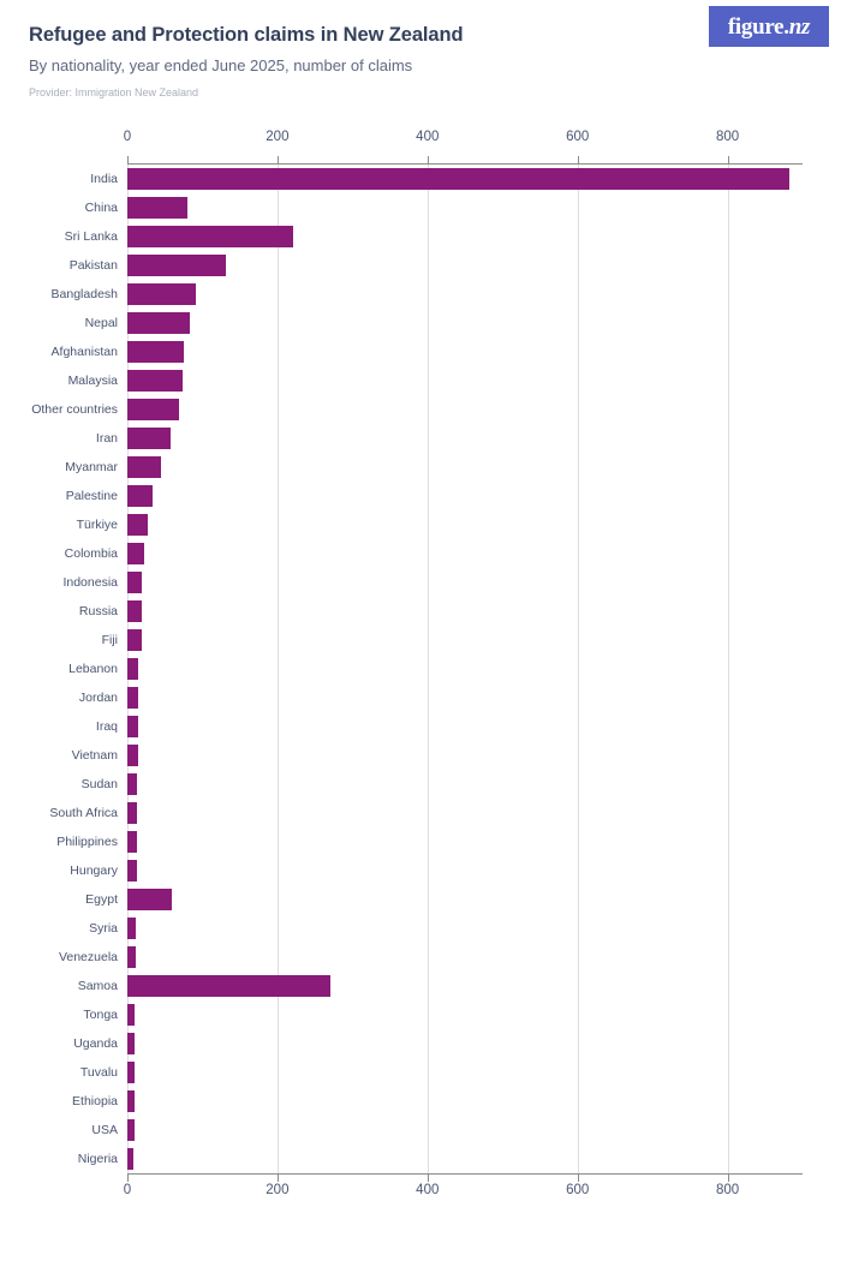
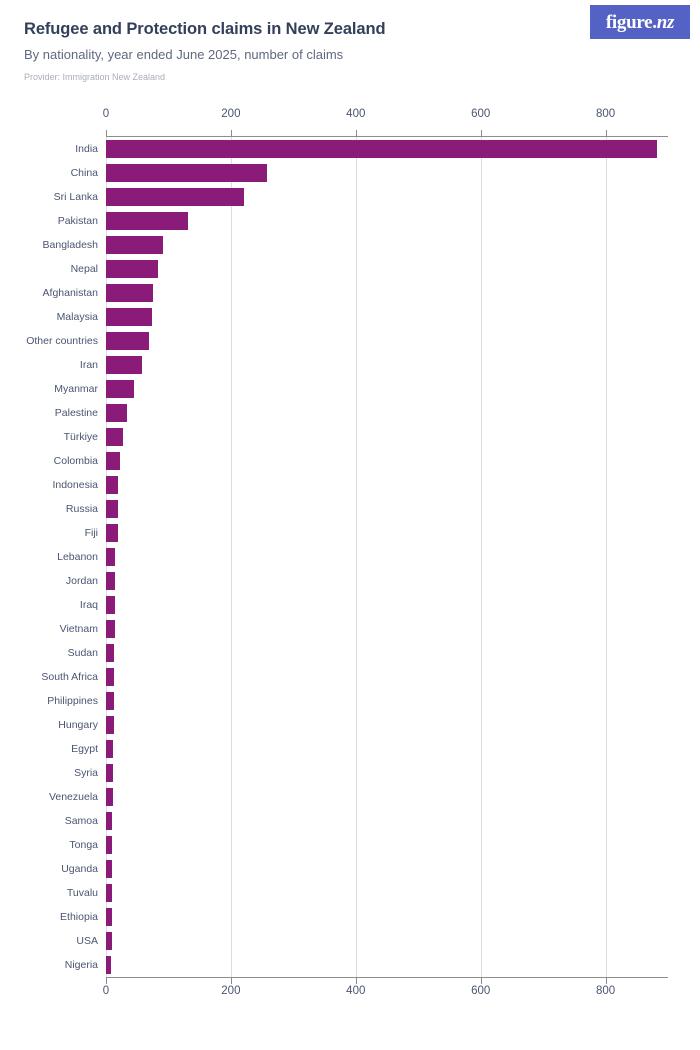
China: 80 -> 260
Egypt: 60 -> 10
Samoa: 270 -> 10
